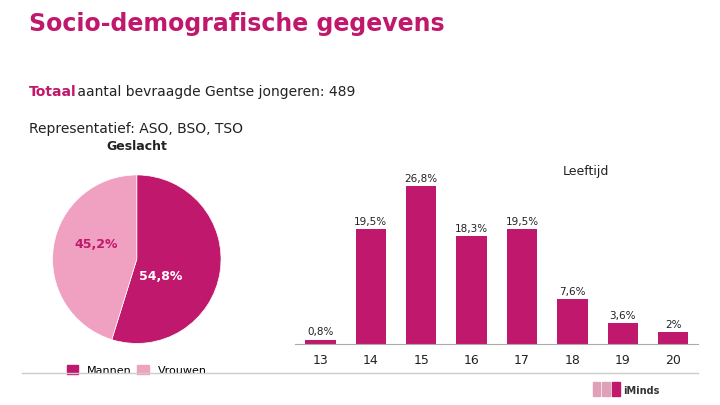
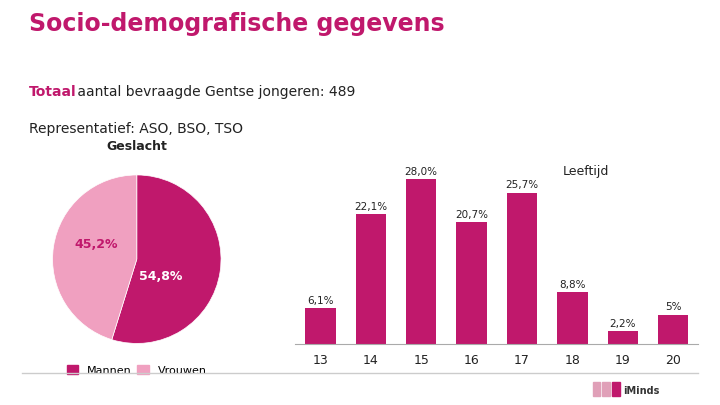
13: 0,8% -> 6,1%
14: 19,5% -> 22,1%
15: 26,8% -> 28,0%
16: 18,3% -> 20,7%
17: 19,5% -> 25,7%
18: 7,6% -> 8,8%
19: 3,6% -> 2,2%
20: 2% -> 5%
